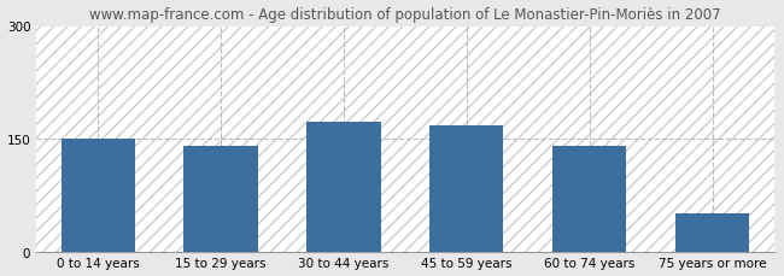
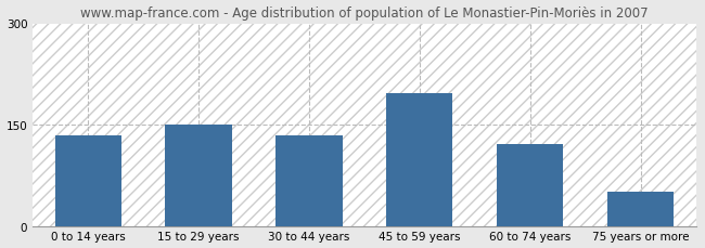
0 to 14 years: 150 -> 134
15 to 29 years: 140 -> 150
30 to 44 years: 173 -> 134
45 to 59 years: 168 -> 196
60 to 74 years: 140 -> 122
